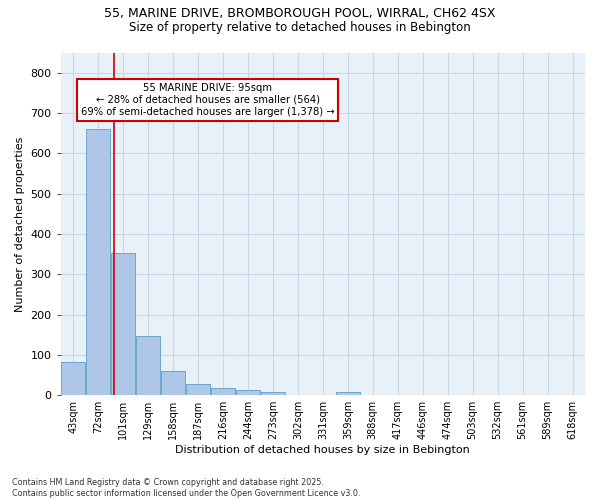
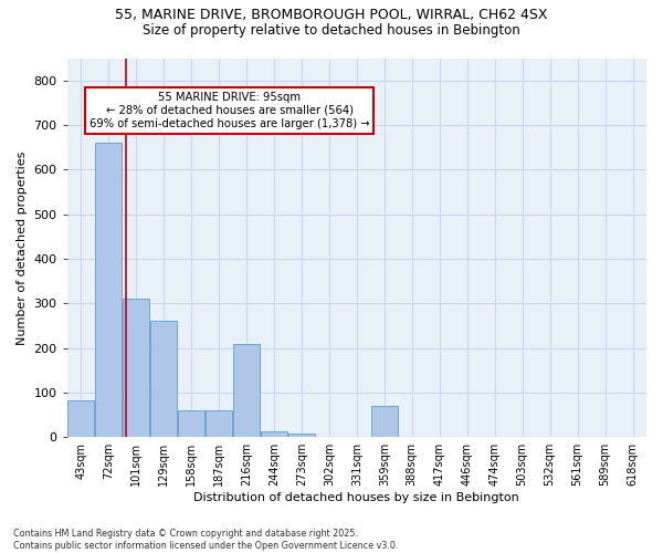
101sqm: 352 -> 310
129sqm: 148 -> 260
187sqm: 27 -> 60
216sqm: 17 -> 210
359sqm: 8 -> 70
